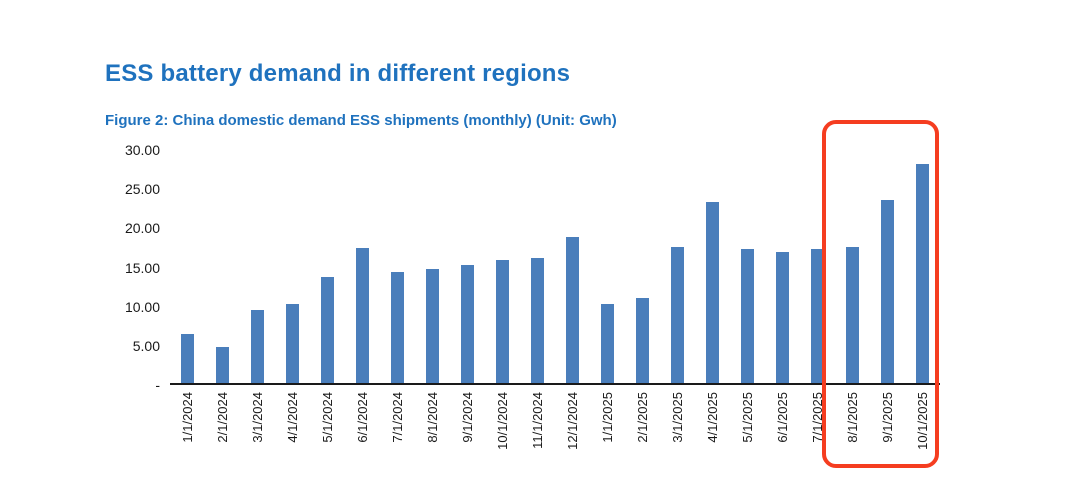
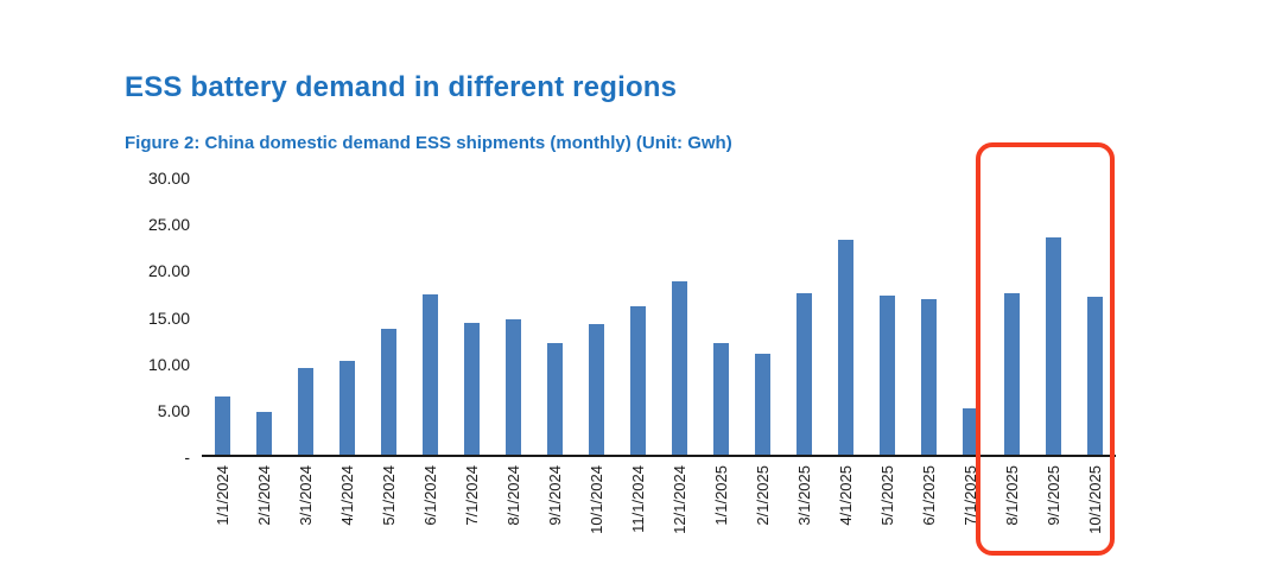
9/1/2024: 15 -> 12
10/1/2024: 16 -> 14
1/1/2025: 10 -> 12
7/1/2025: 17 -> 5
10/1/2025: 28 -> 17
